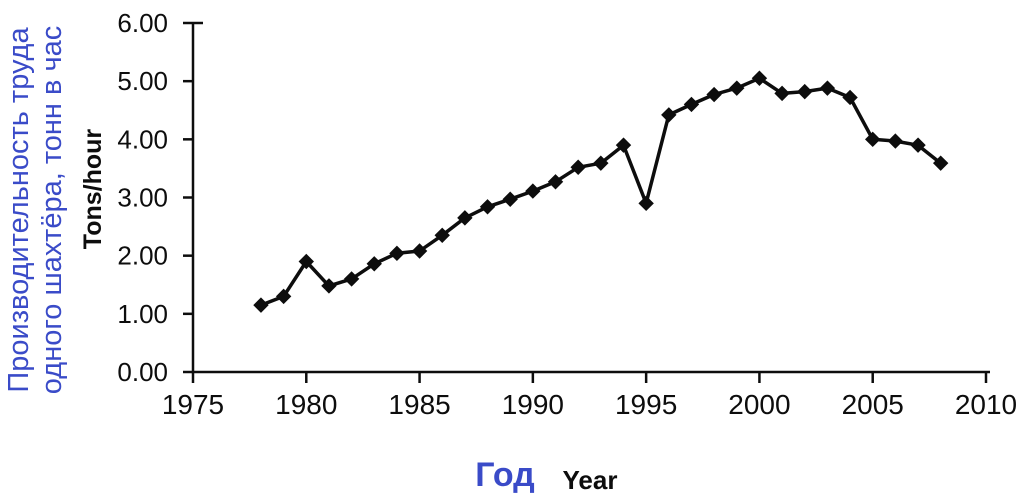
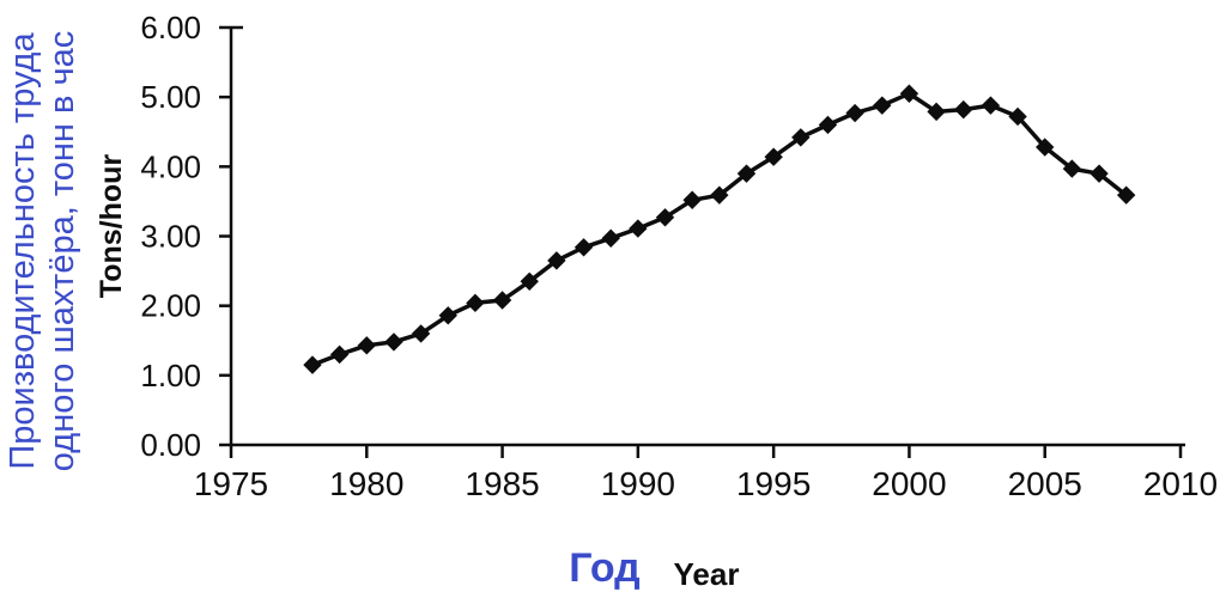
1980: 1.9 -> 1.4
1995: 2.9 -> 4.1
2005: 4.0 -> 4.3
